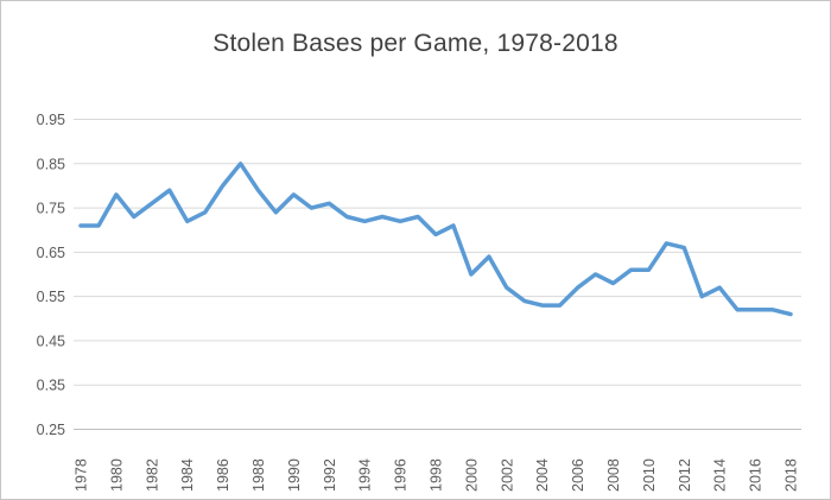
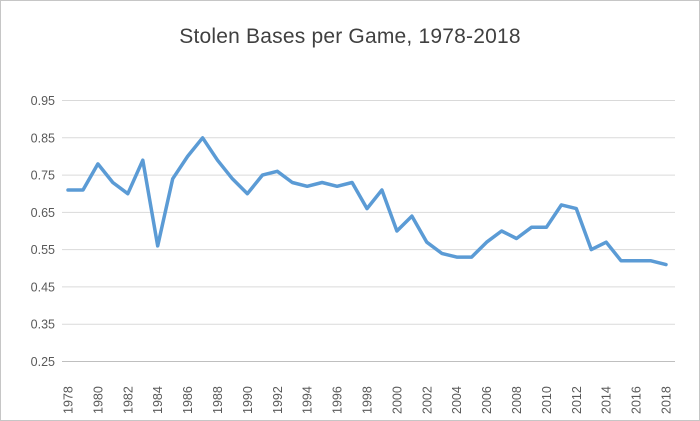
1982: 0.76 -> 0.70
1984: 0.72 -> 0.56
1990: 0.78 -> 0.70
1998: 0.69 -> 0.66
